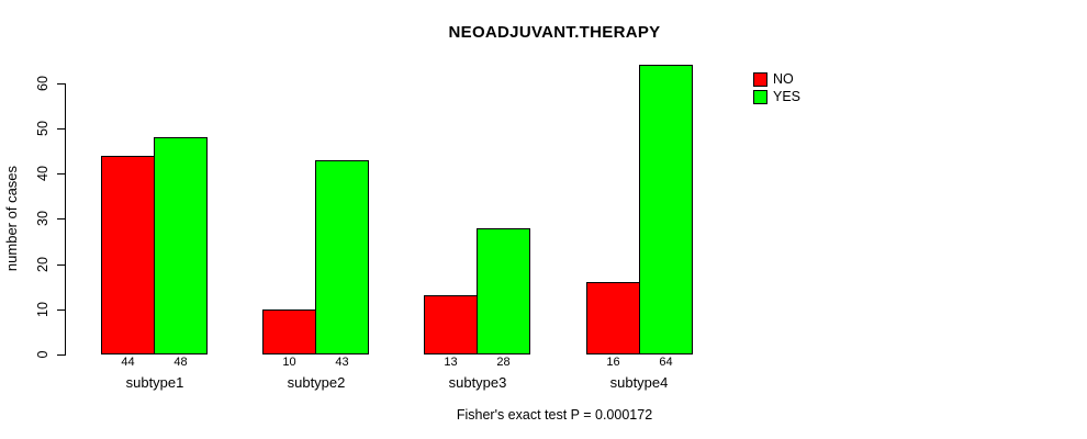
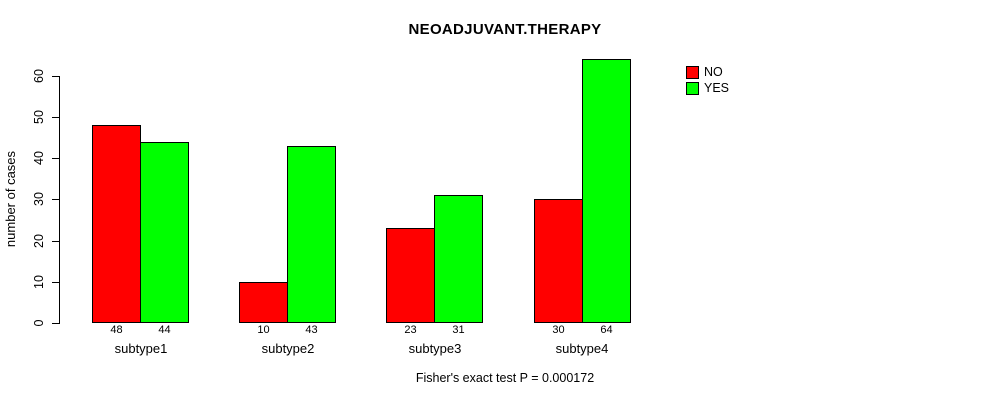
NO/subtype1: 44 -> 48
YES/subtype1: 48 -> 44
NO/subtype3: 13 -> 23
YES/subtype3: 28 -> 31
NO/subtype4: 16 -> 30
